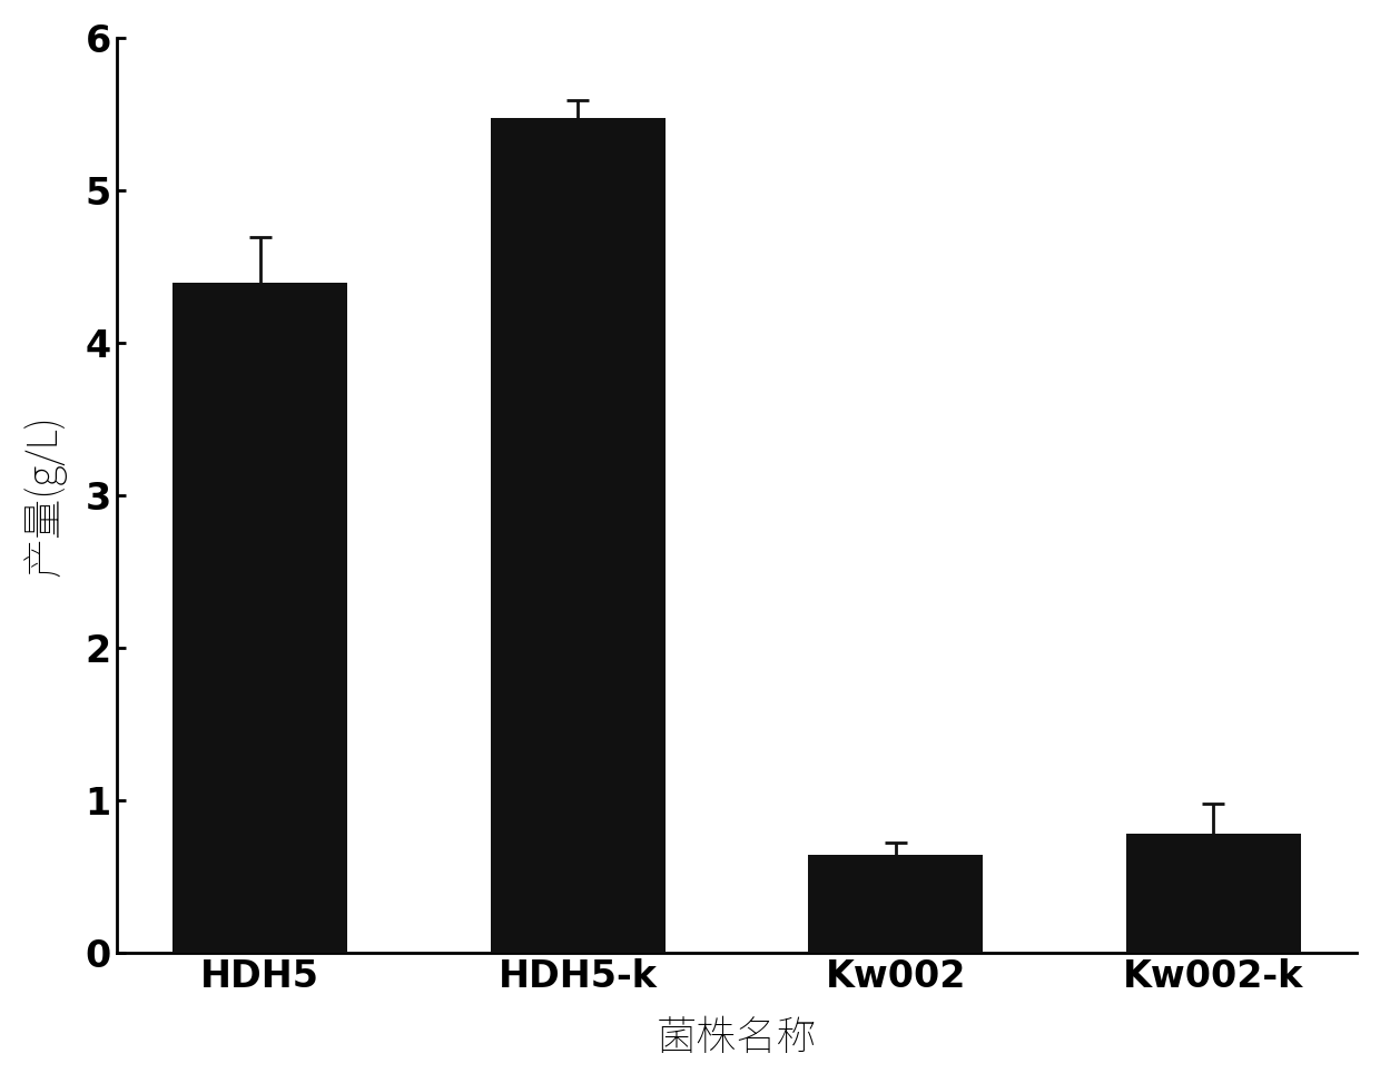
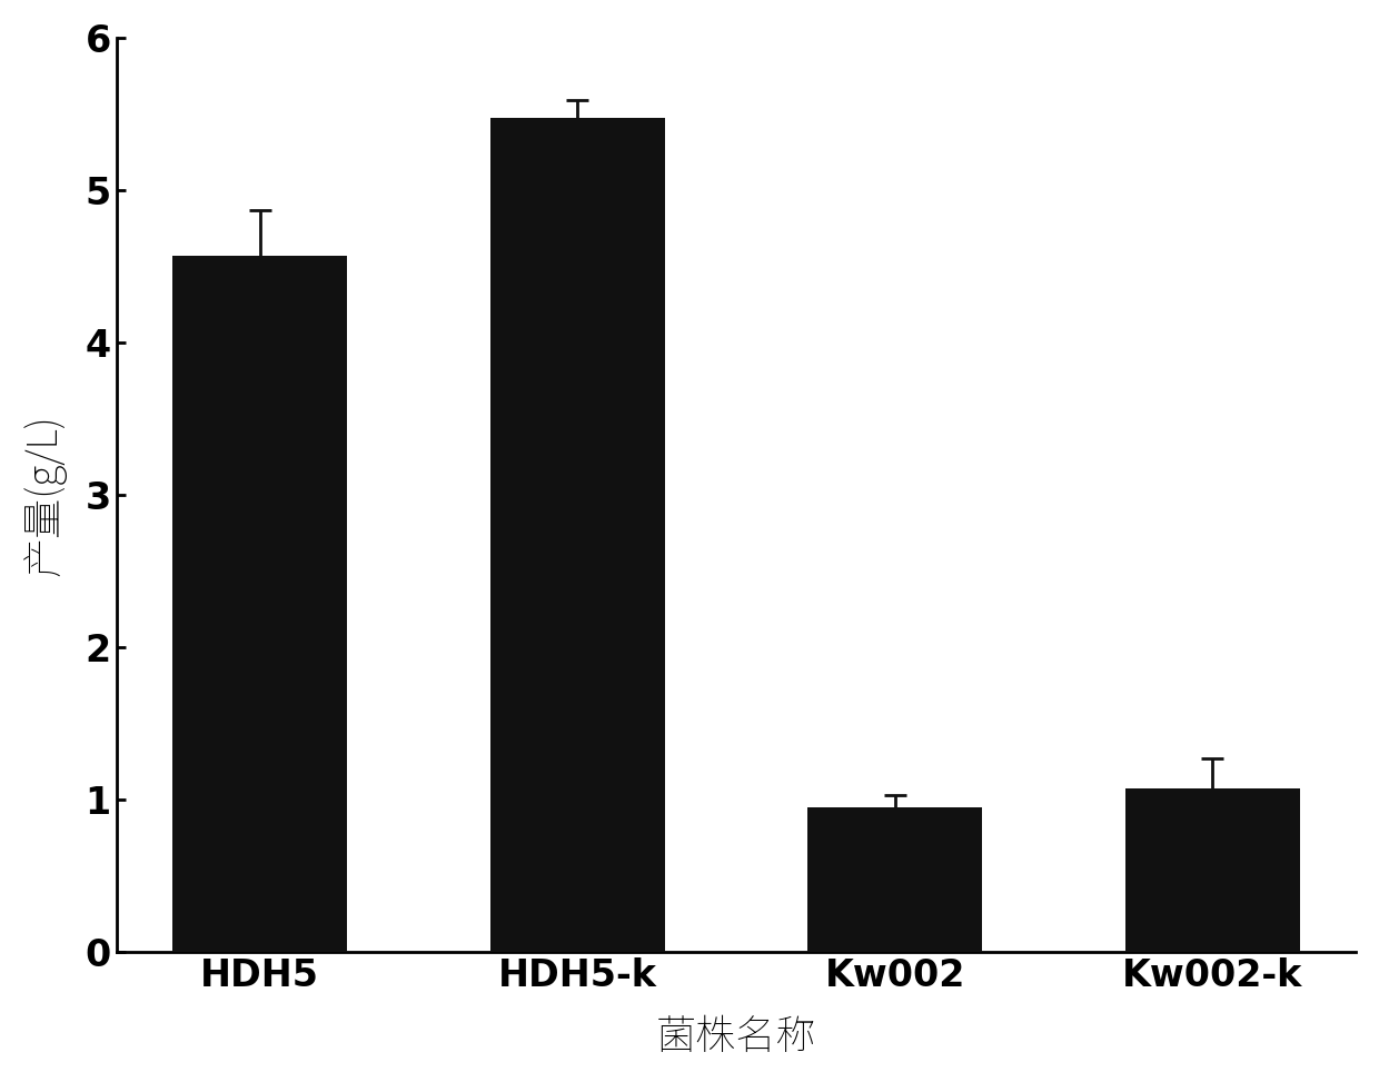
HDH5: 4.39 -> 4.57
Kw002: 0.64 -> 0.95
Kw002-k: 0.78 -> 1.07
